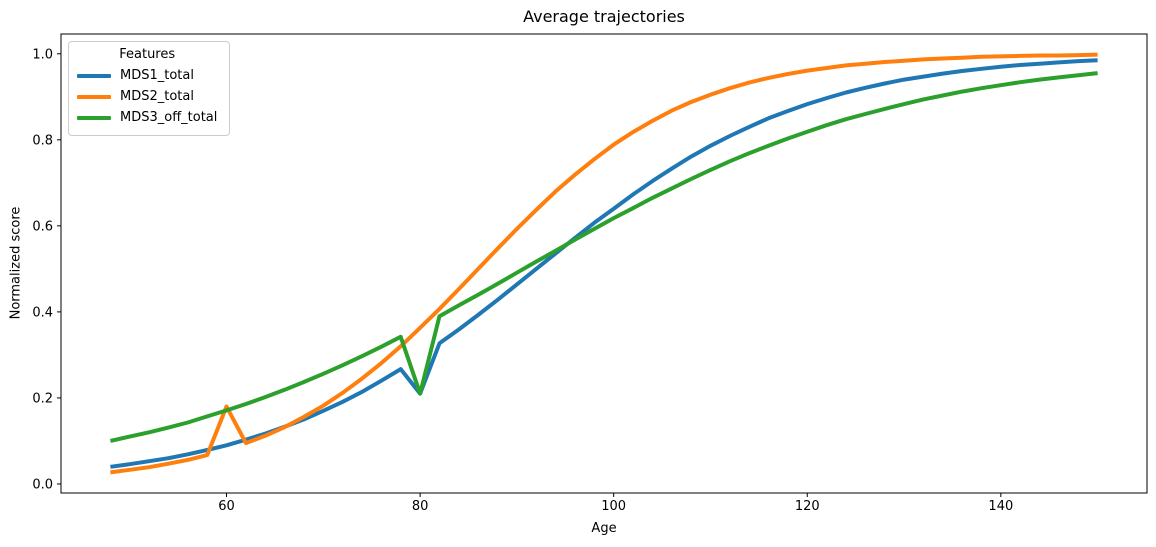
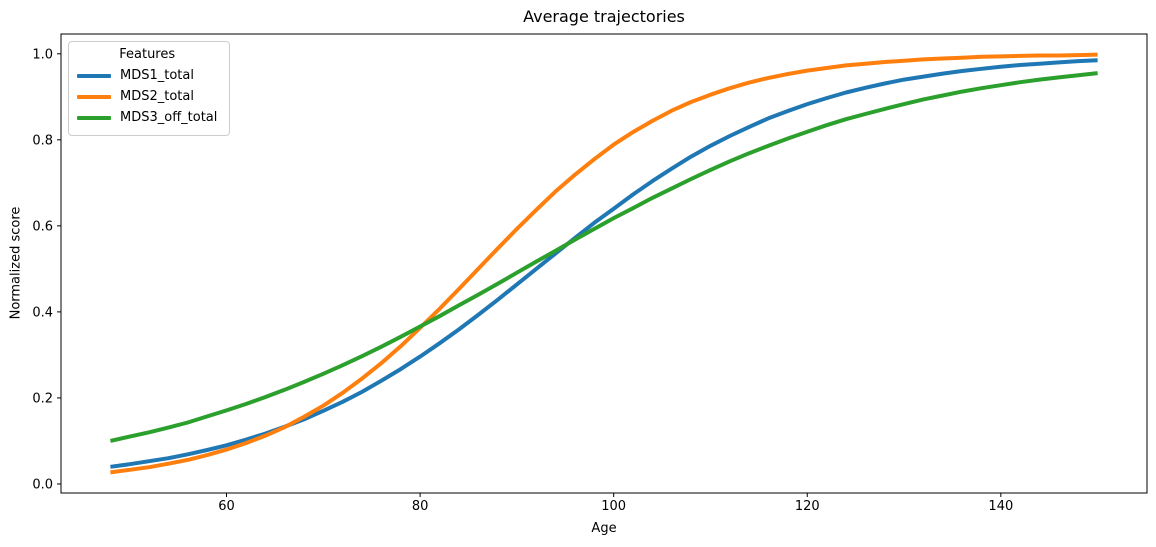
MDS2_total/60: 0.18 -> 0.08
MDS1_total/80: 0.21 -> 0.30
MDS3_off_total/80: 0.21 -> 0.37
